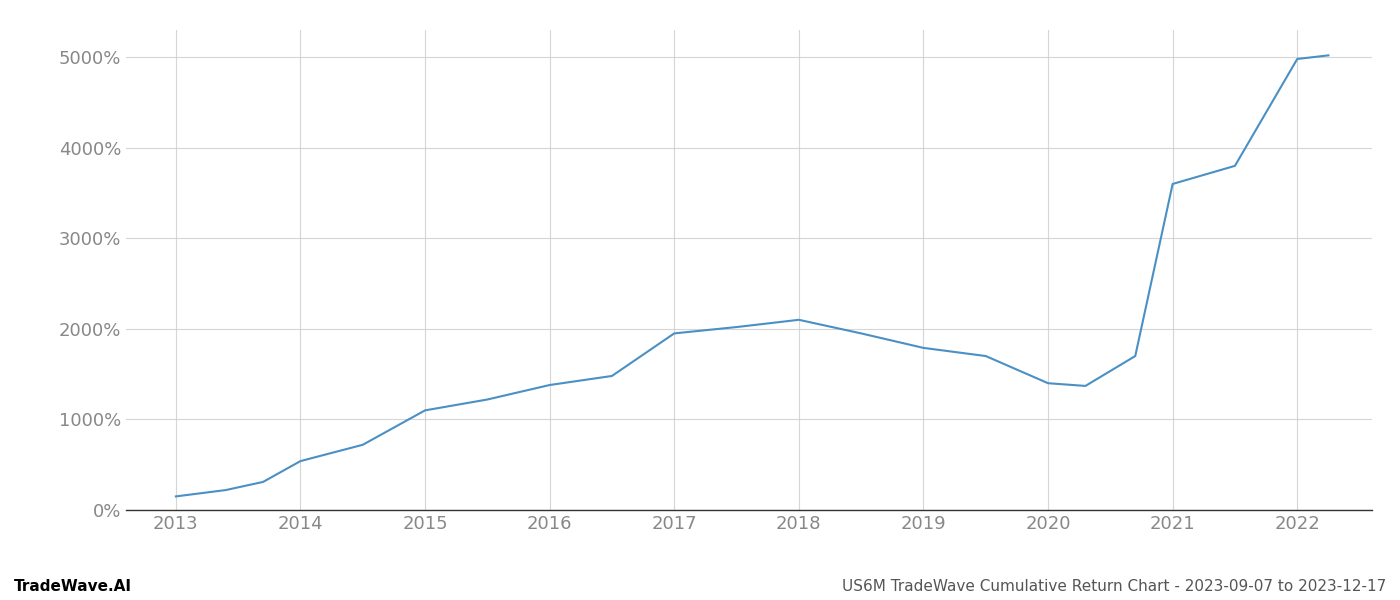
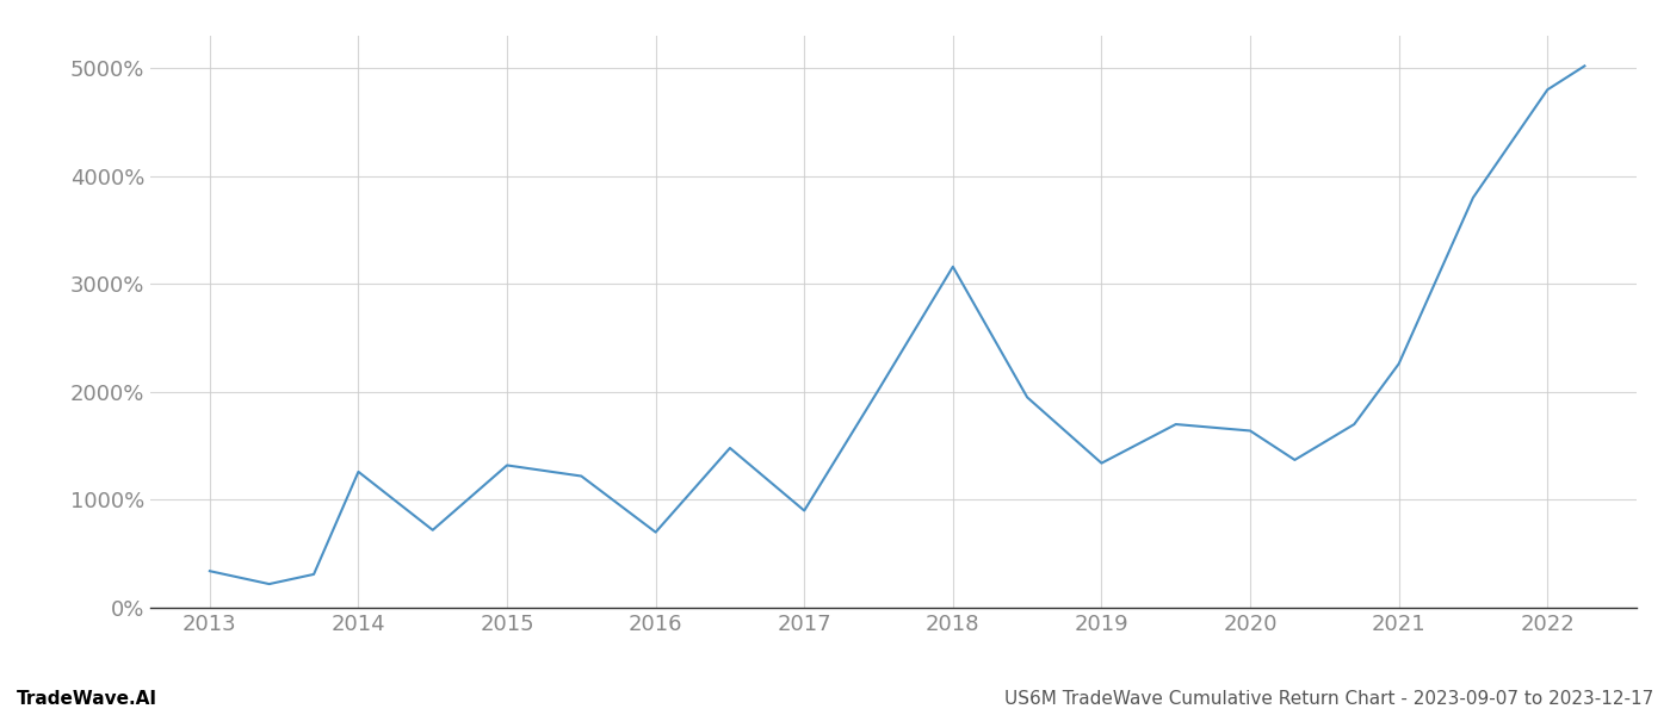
2013: 150% -> 340%
2014: 540% -> 1260%
2015: 1100% -> 1320%
2016: 1380% -> 700%
2017: 1950% -> 900%
2018: 2100% -> 3160%
2019: 1790% -> 1340%
2020: 1400% -> 1640%
2021: 3600% -> 2260%
2022: 4980% -> 4800%
